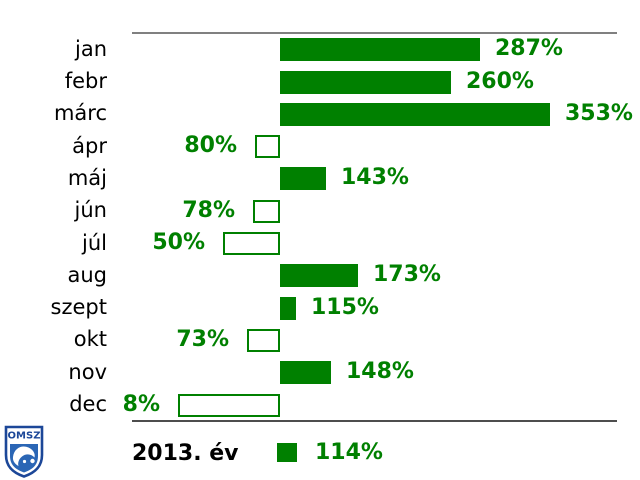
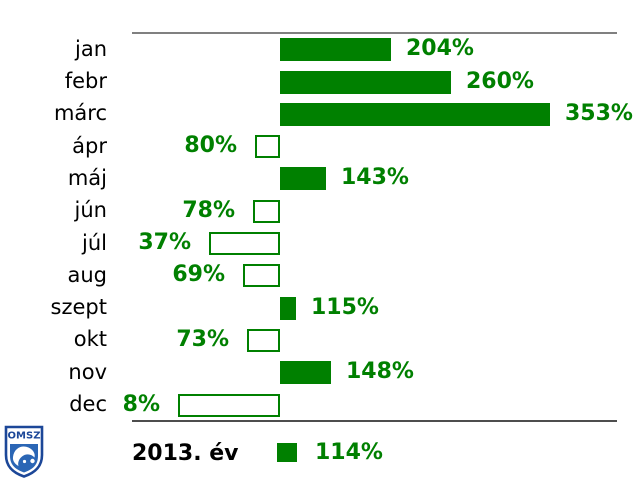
jan: 287% -> 204%
júl: 50% -> 37%
aug: 173% -> 69%
